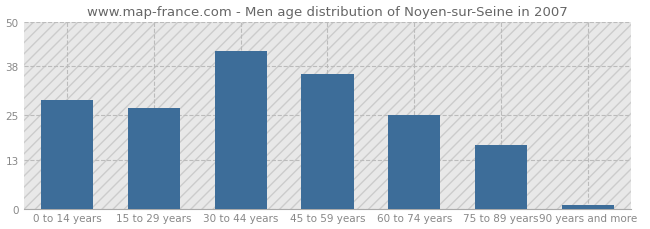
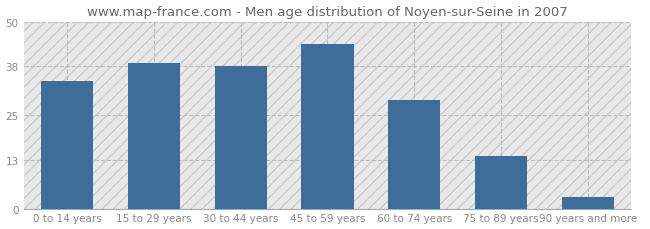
0 to 14 years: 29 -> 34
15 to 29 years: 27 -> 39
30 to 44 years: 42 -> 38
45 to 59 years: 36 -> 44
60 to 74 years: 25 -> 29
75 to 89 years: 17 -> 14
90 years and more: 1 -> 3
